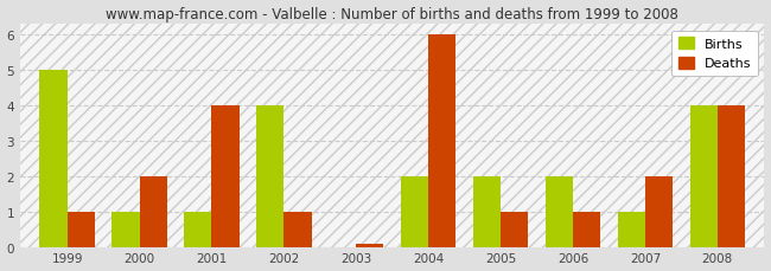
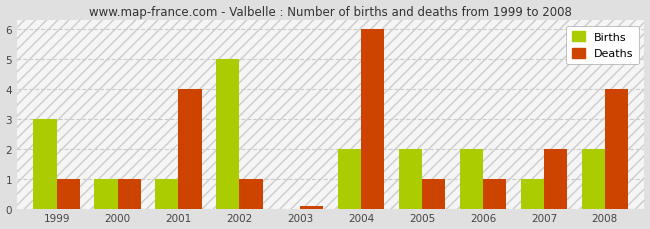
Births/1999: 5 -> 3
Deaths/2000: 2.00 -> 1.00
Births/2002: 4 -> 5
Births/2008: 4 -> 2
